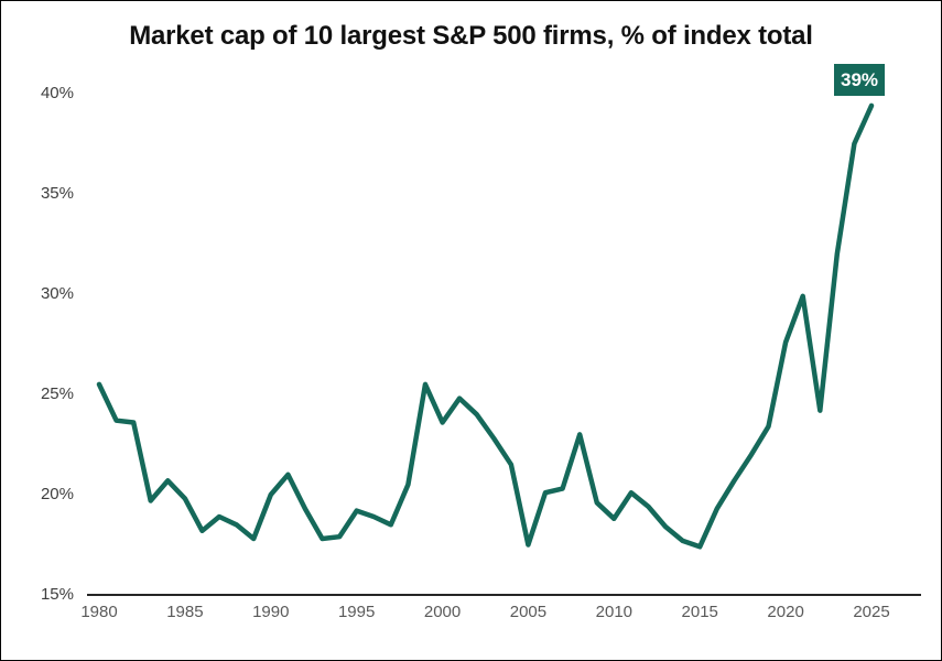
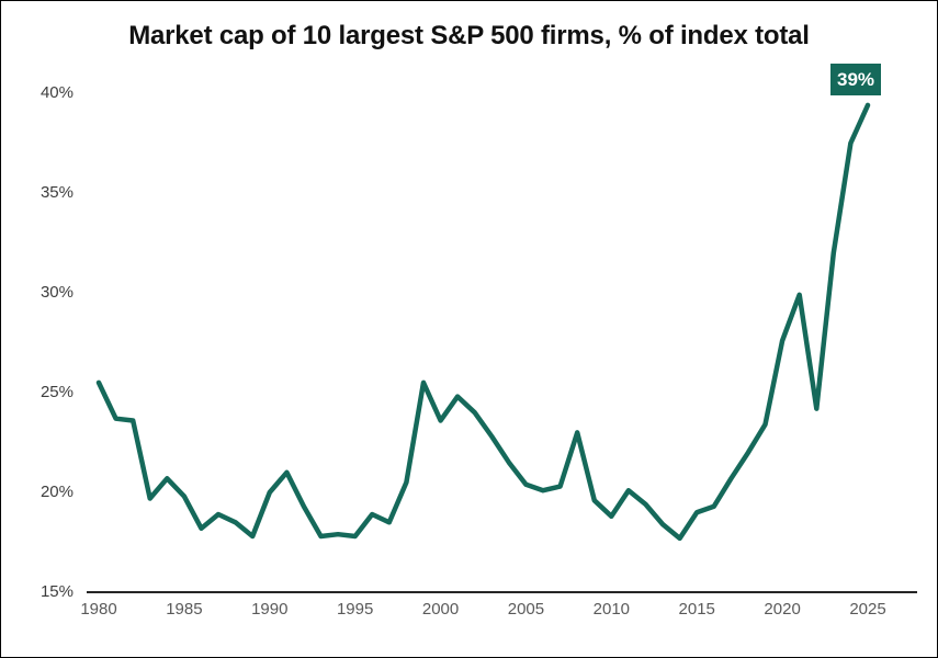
1995: 19.2% -> 17.8%
2005: 17.5% -> 20.4%
2015: 17.4% -> 19.0%
